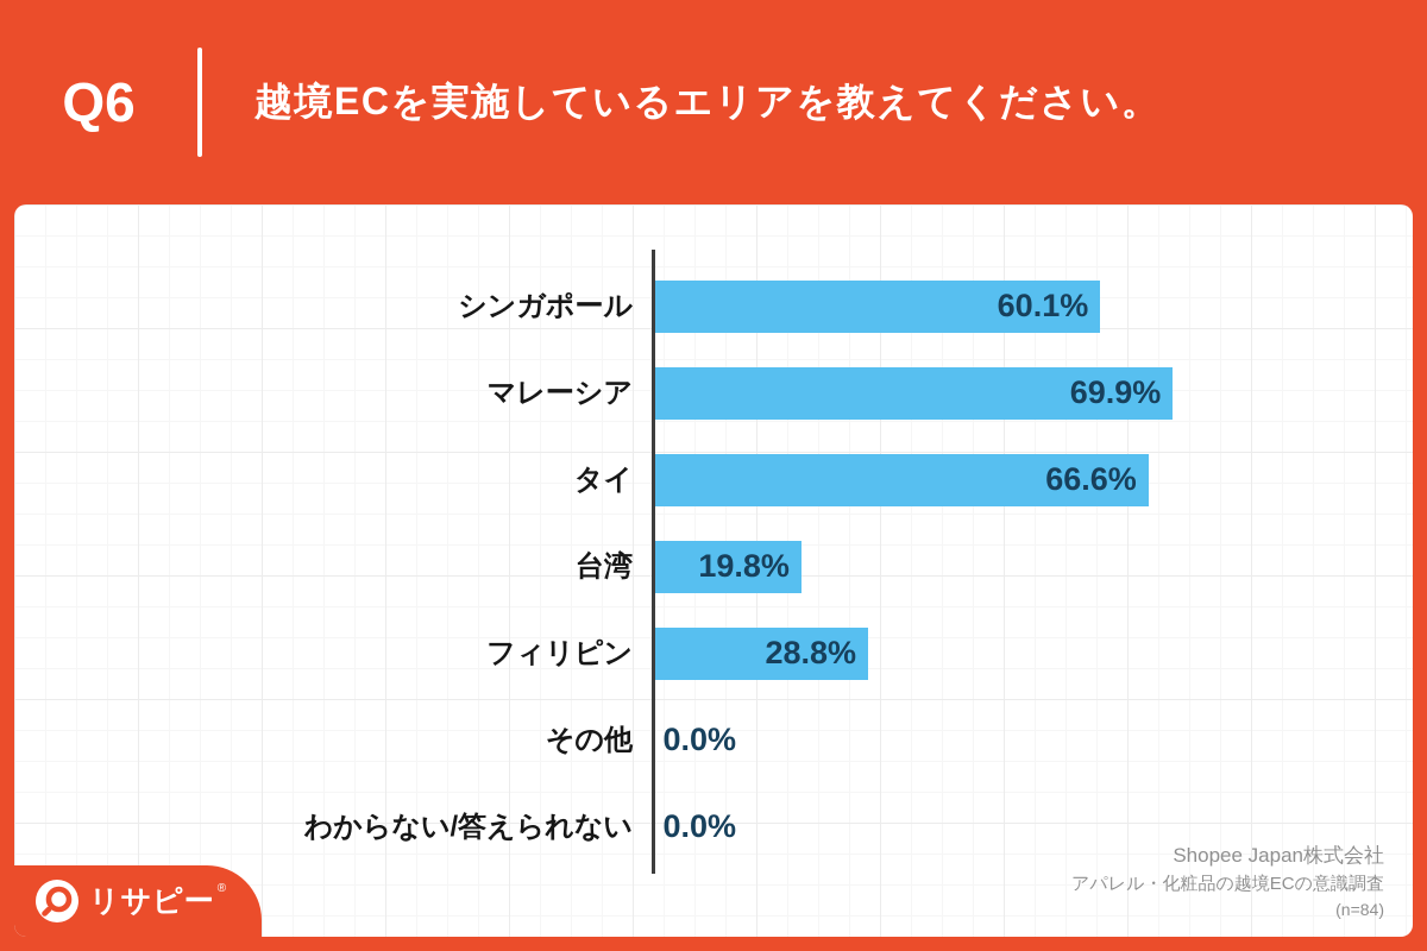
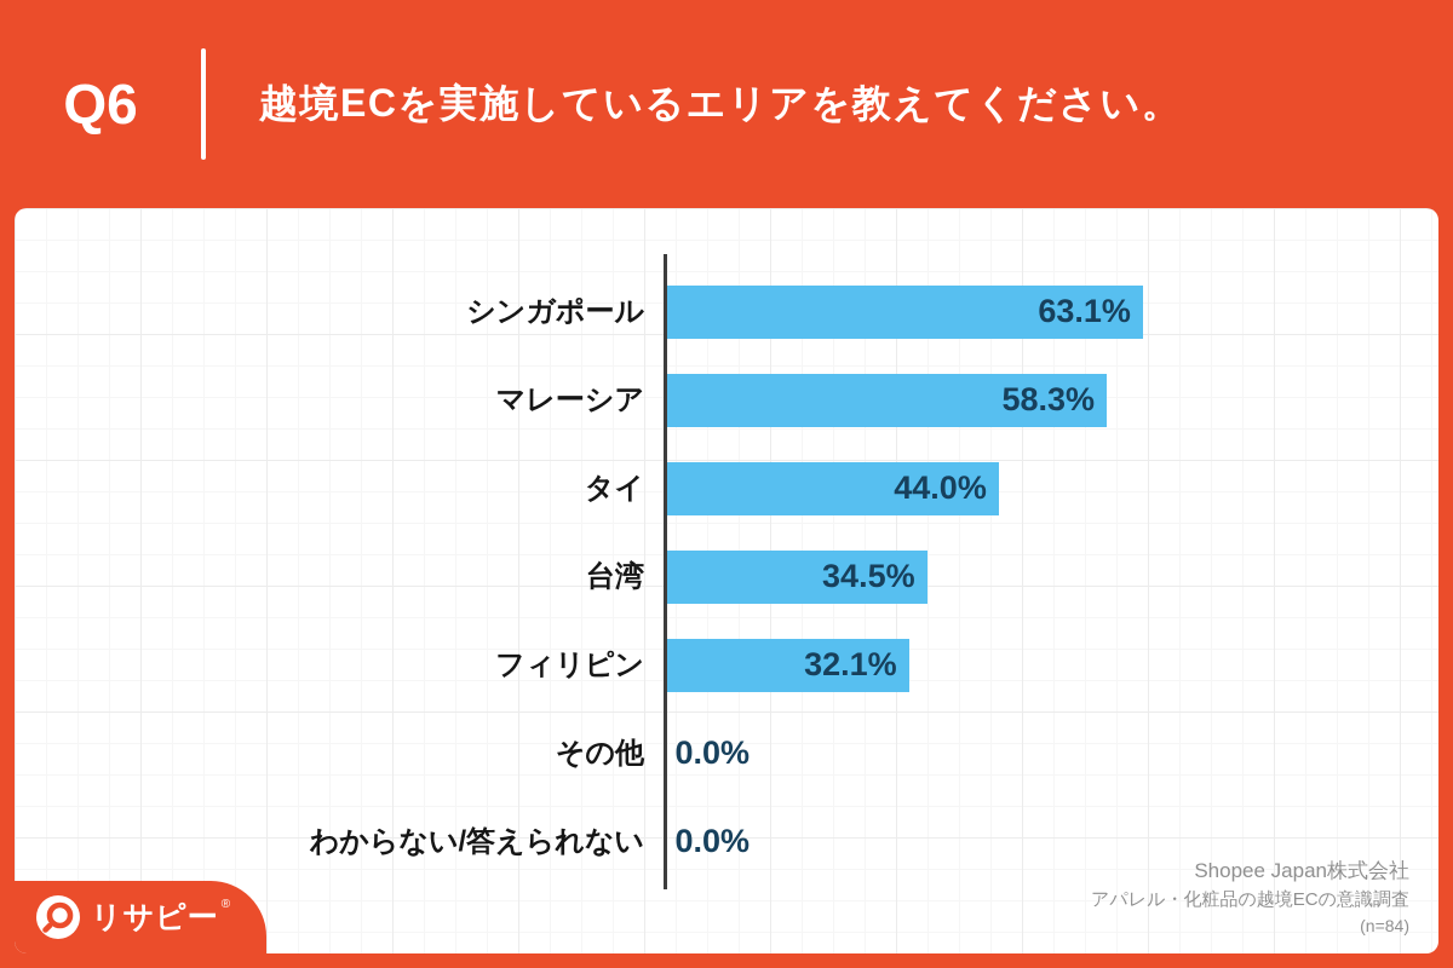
シンガポール: 60.1% -> 63.1%
マレーシア: 69.9% -> 58.3%
タイ: 66.6% -> 44.0%
台湾: 19.8% -> 34.5%
フィリピン: 28.8% -> 32.1%
